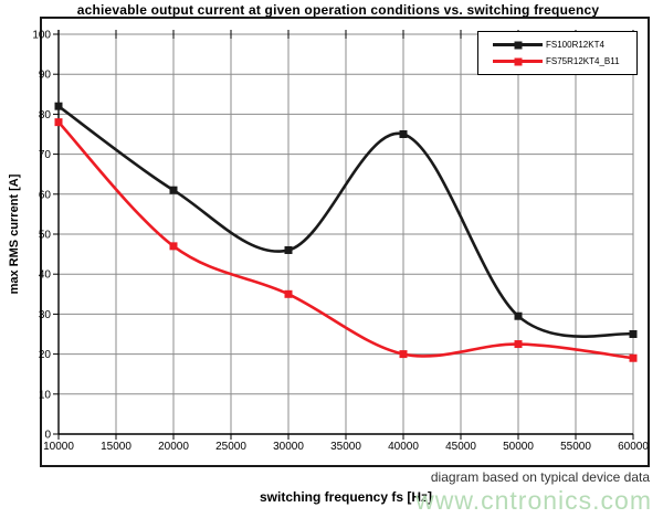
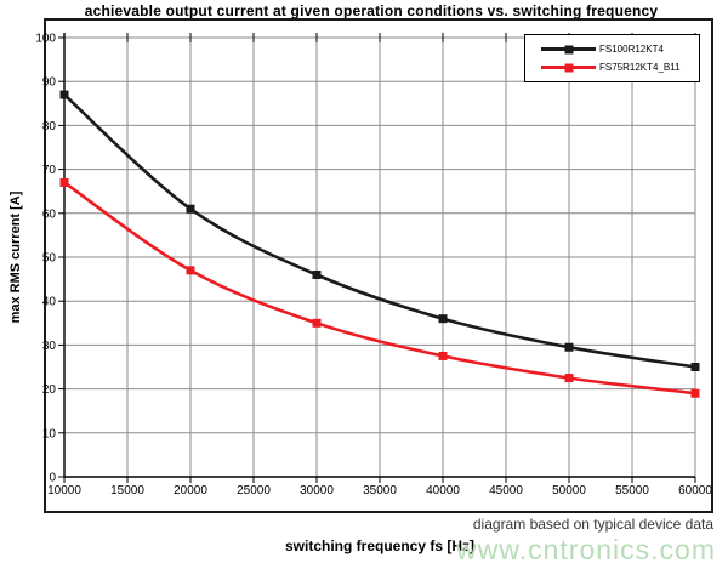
FS100R12KT4/10000: 82 -> 87
FS75R12KT4_B11/10000: 78 -> 67
FS100R12KT4/40000: 75 -> 36
FS75R12KT4_B11/40000: 20 -> 28
